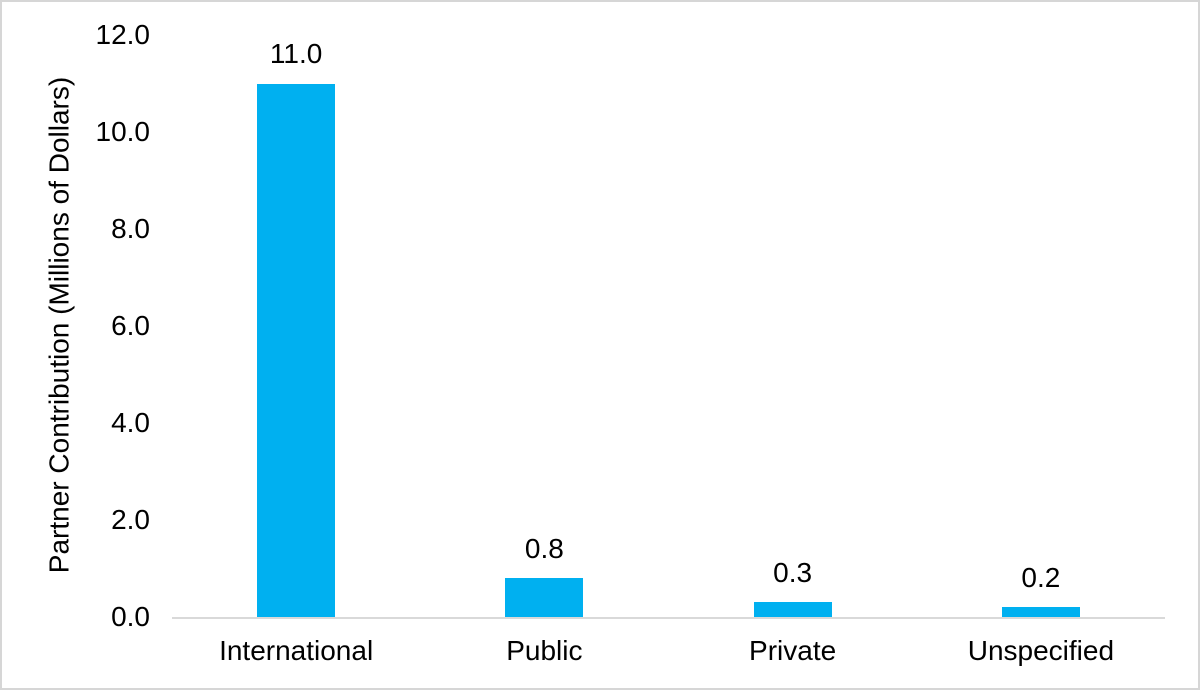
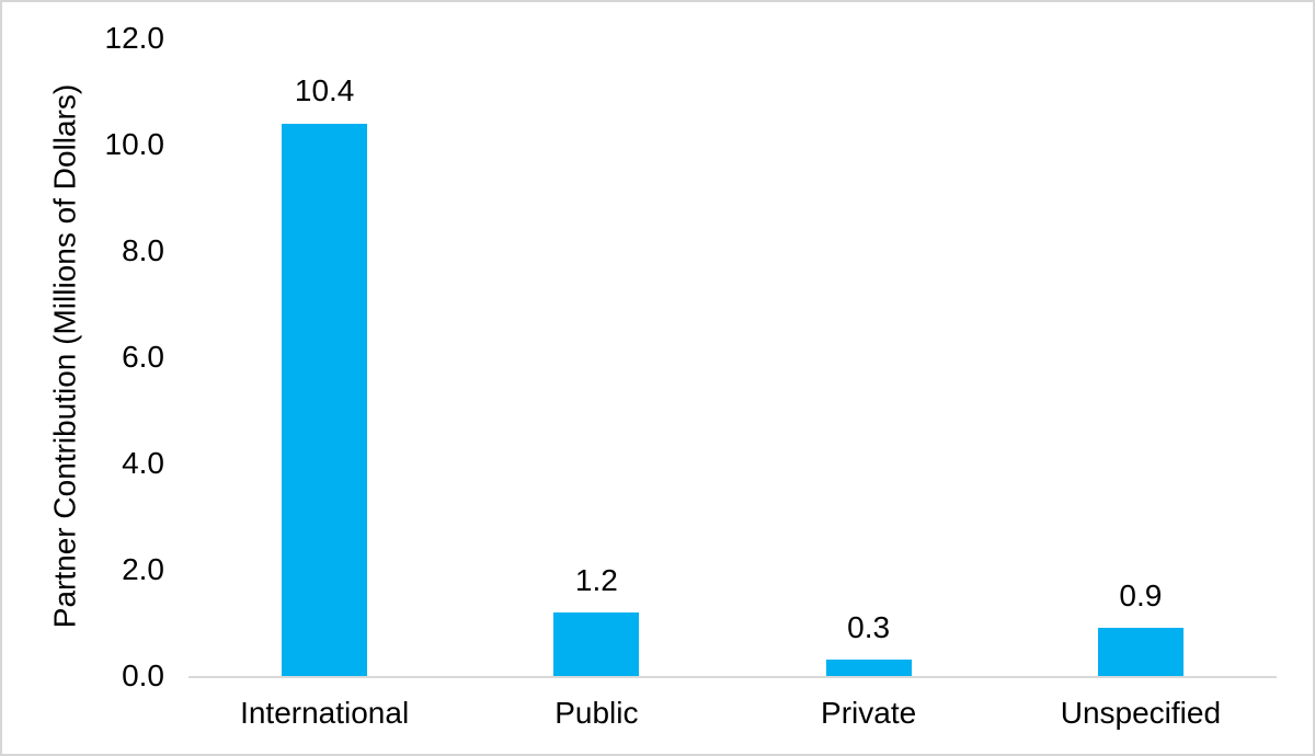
International: 11.0 -> 10.4
Public: 0.8 -> 1.2
Unspecified: 0.2 -> 0.9
